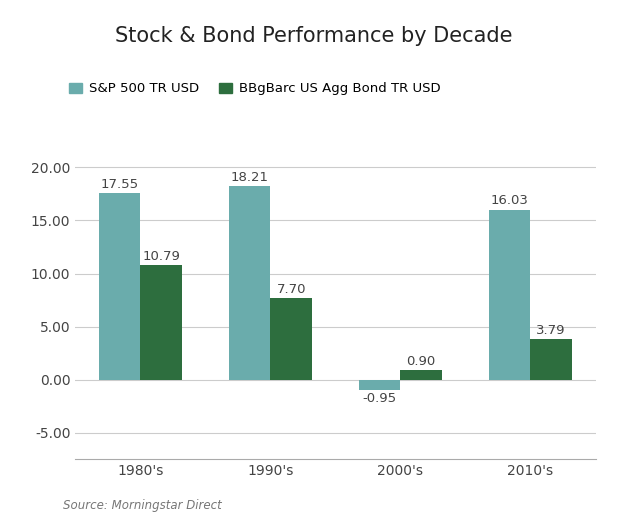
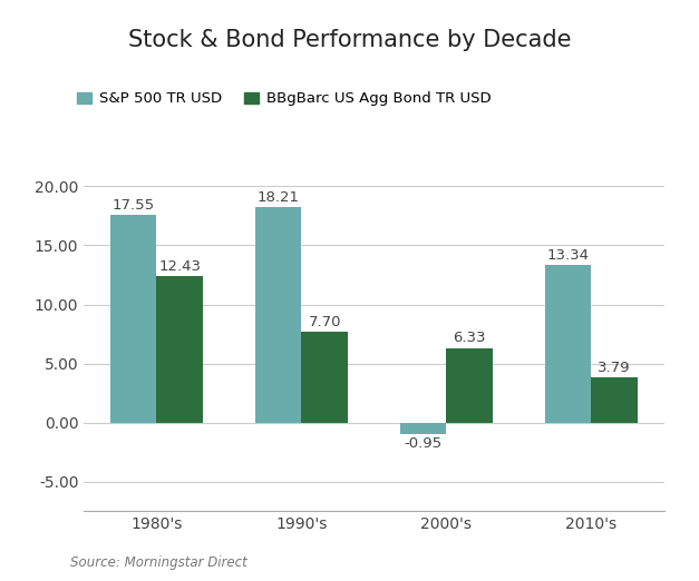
BBgBarc US Agg Bond TR USD/1980's: 10.79 -> 12.43
BBgBarc US Agg Bond TR USD/2000's: 0.90 -> 6.33
S&P 500 TR USD/2010's: 16.03 -> 13.34
